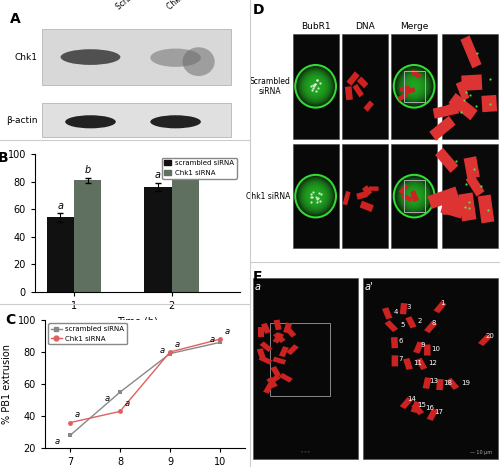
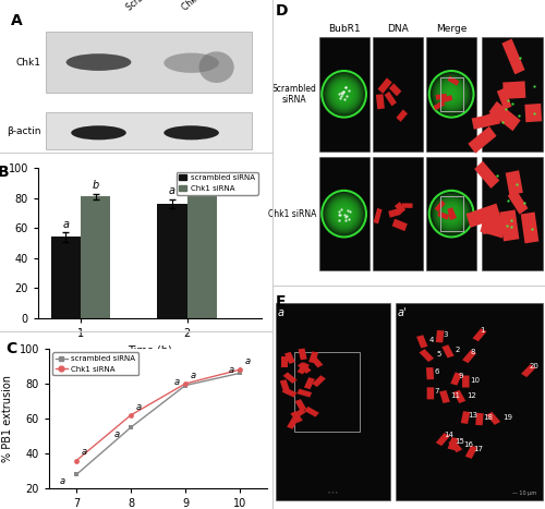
Chk1 siRNA/8: 43 -> 62
